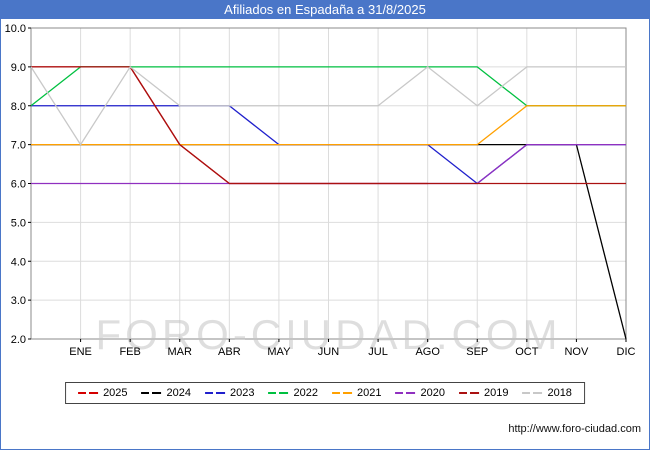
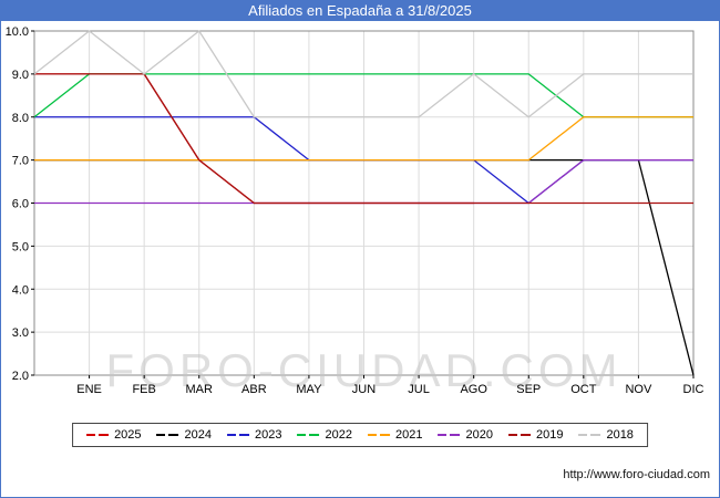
2018/ENE: 7 -> 10
2018/MAR: 8 -> 10
